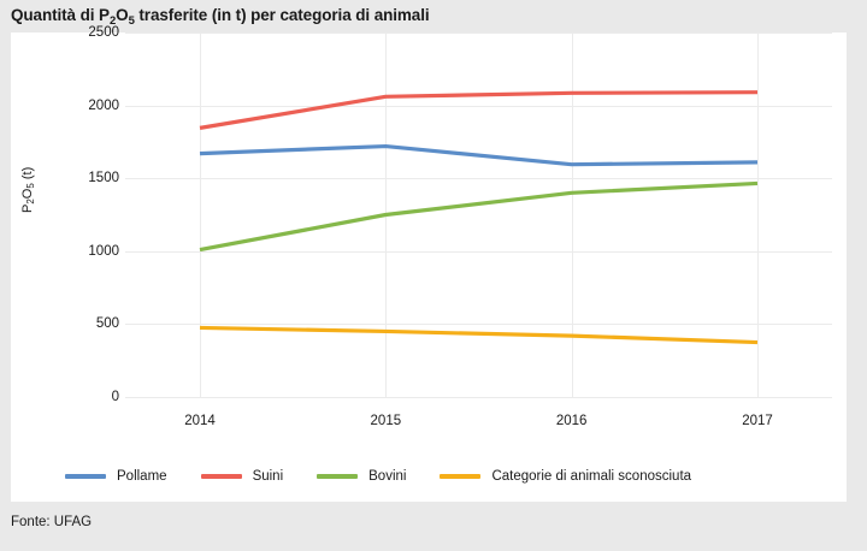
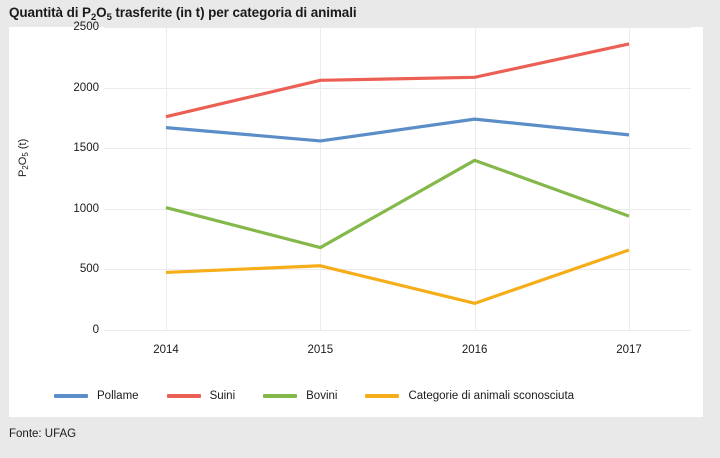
Suini/2014: 1840 -> 1760
Pollame/2015: 1720 -> 1560
Bovini/2015: 1250 -> 680
Categorie di animali sconosciuta/2015: 450 -> 530
Pollame/2016: 1600 -> 1740
Categorie di animali sconosciuta/2016: 420 -> 220
Suini/2017: 2090 -> 2360
Bovini/2017: 1460 -> 940
Categorie di animali sconosciuta/2017: 380 -> 660
